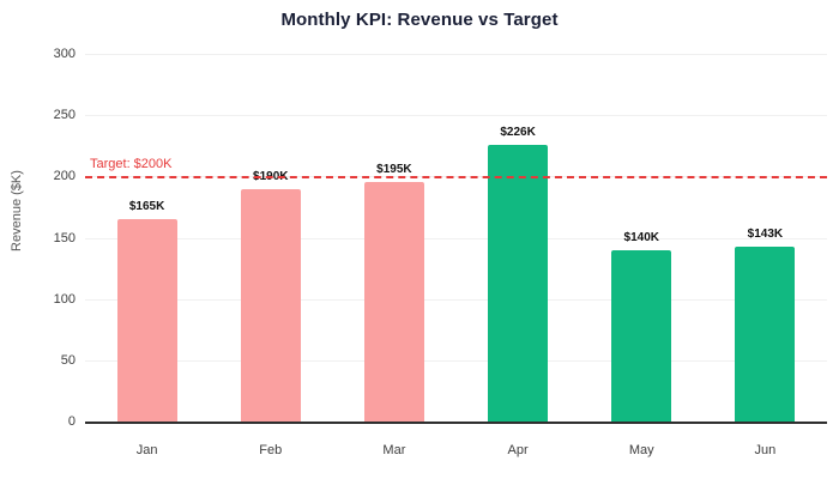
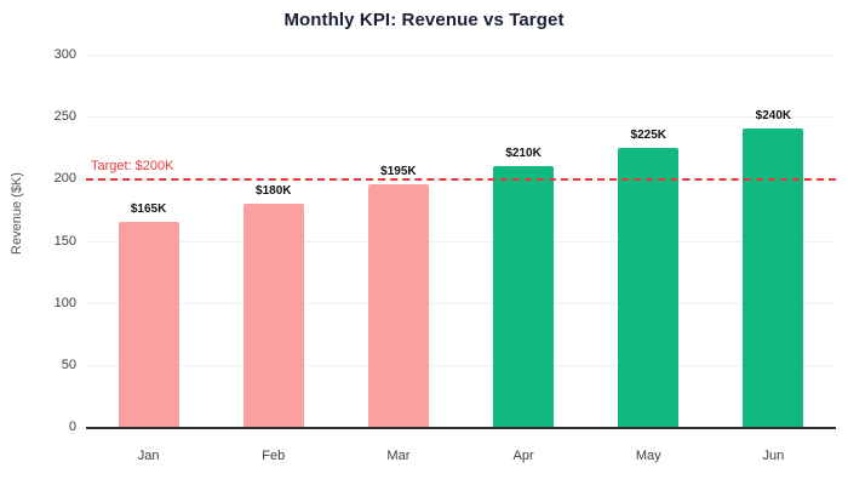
Feb: $190K -> $180K
Apr: $226K -> $210K
May: $140K -> $225K
Jun: $143K -> $240K
